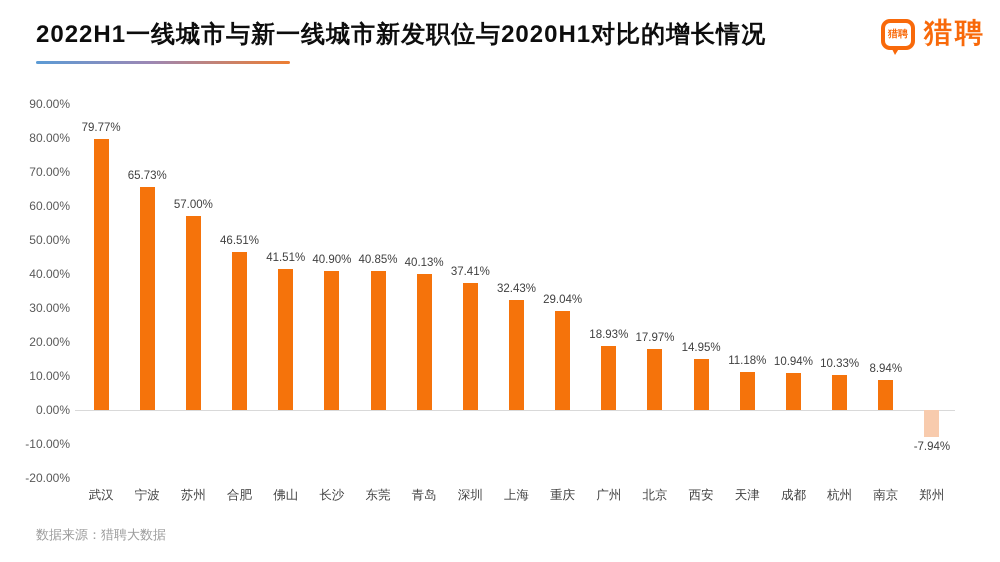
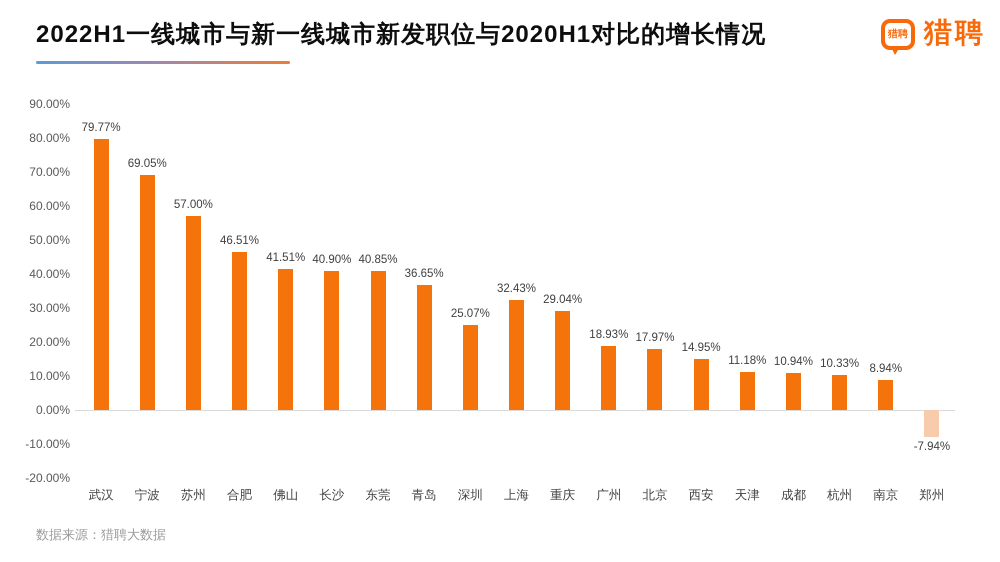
宁波: 65.73% -> 69.05%
青岛: 40.13% -> 36.65%
深圳: 37.41% -> 25.07%
